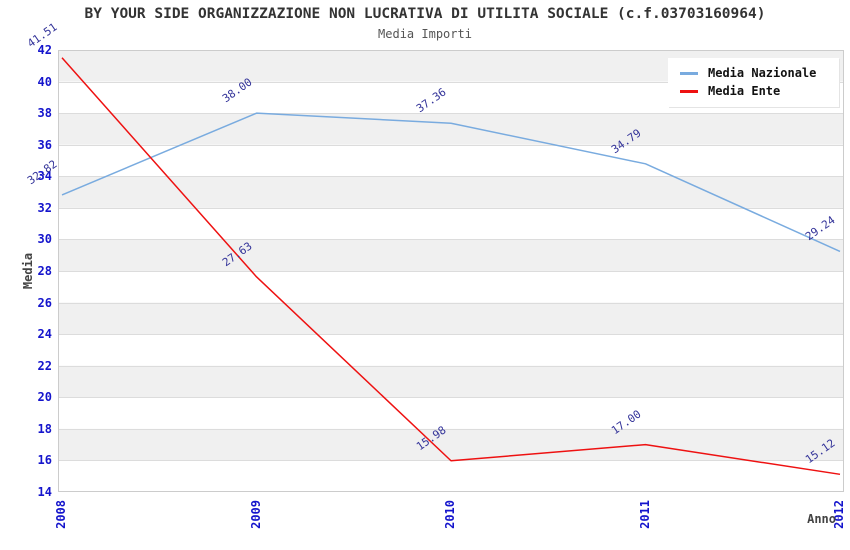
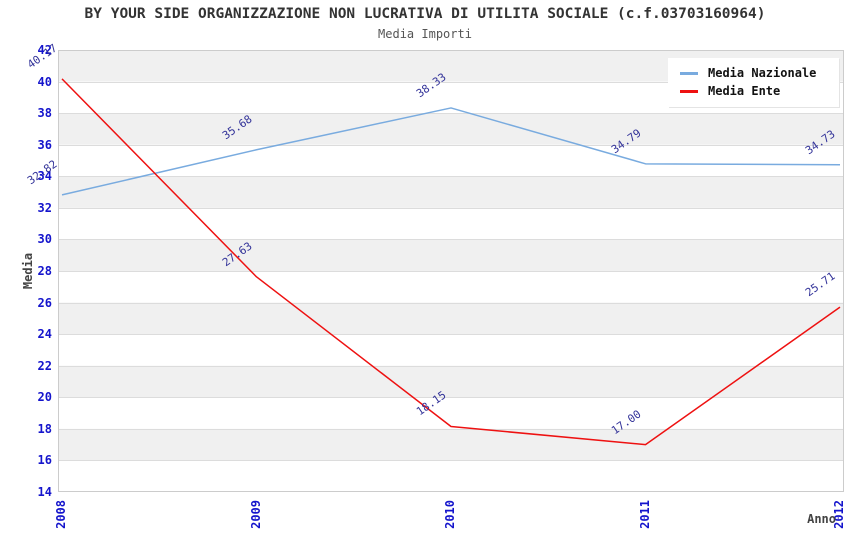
Media Ente/2008: 41.51 -> 40.17
Media Nazionale/2009: 38.00 -> 35.68
Media Nazionale/2010: 37.36 -> 38.33
Media Ente/2010: 15.98 -> 18.15
Media Nazionale/2012: 29.24 -> 34.73
Media Ente/2012: 15.12 -> 25.71
